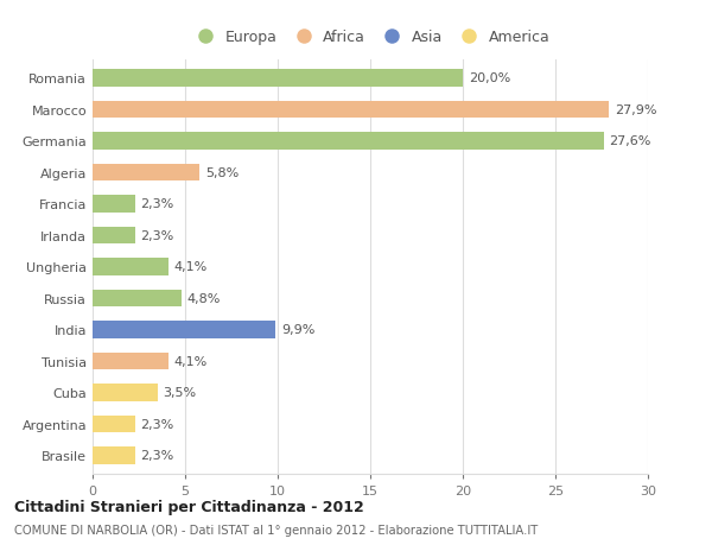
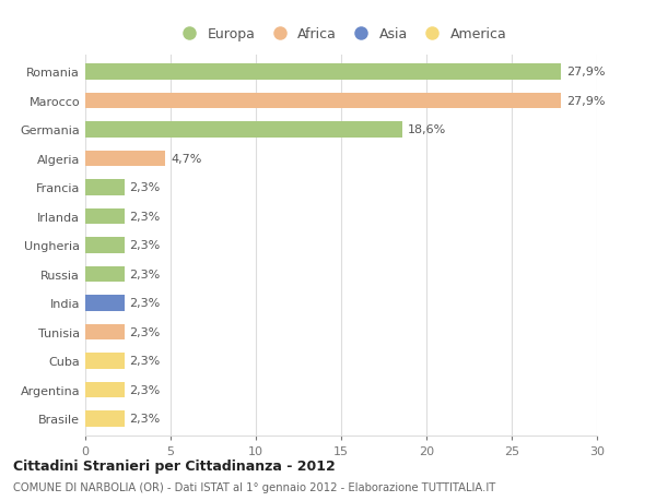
Romania: 20,0% -> 27,9%
Germania: 27,6% -> 18,6%
Algeria: 5,8% -> 4,7%
Ungheria: 4,1% -> 2,3%
Russia: 4,8% -> 2,3%
India: 9,9% -> 2,3%
Tunisia: 4,1% -> 2,3%
Cuba: 3,5% -> 2,3%
